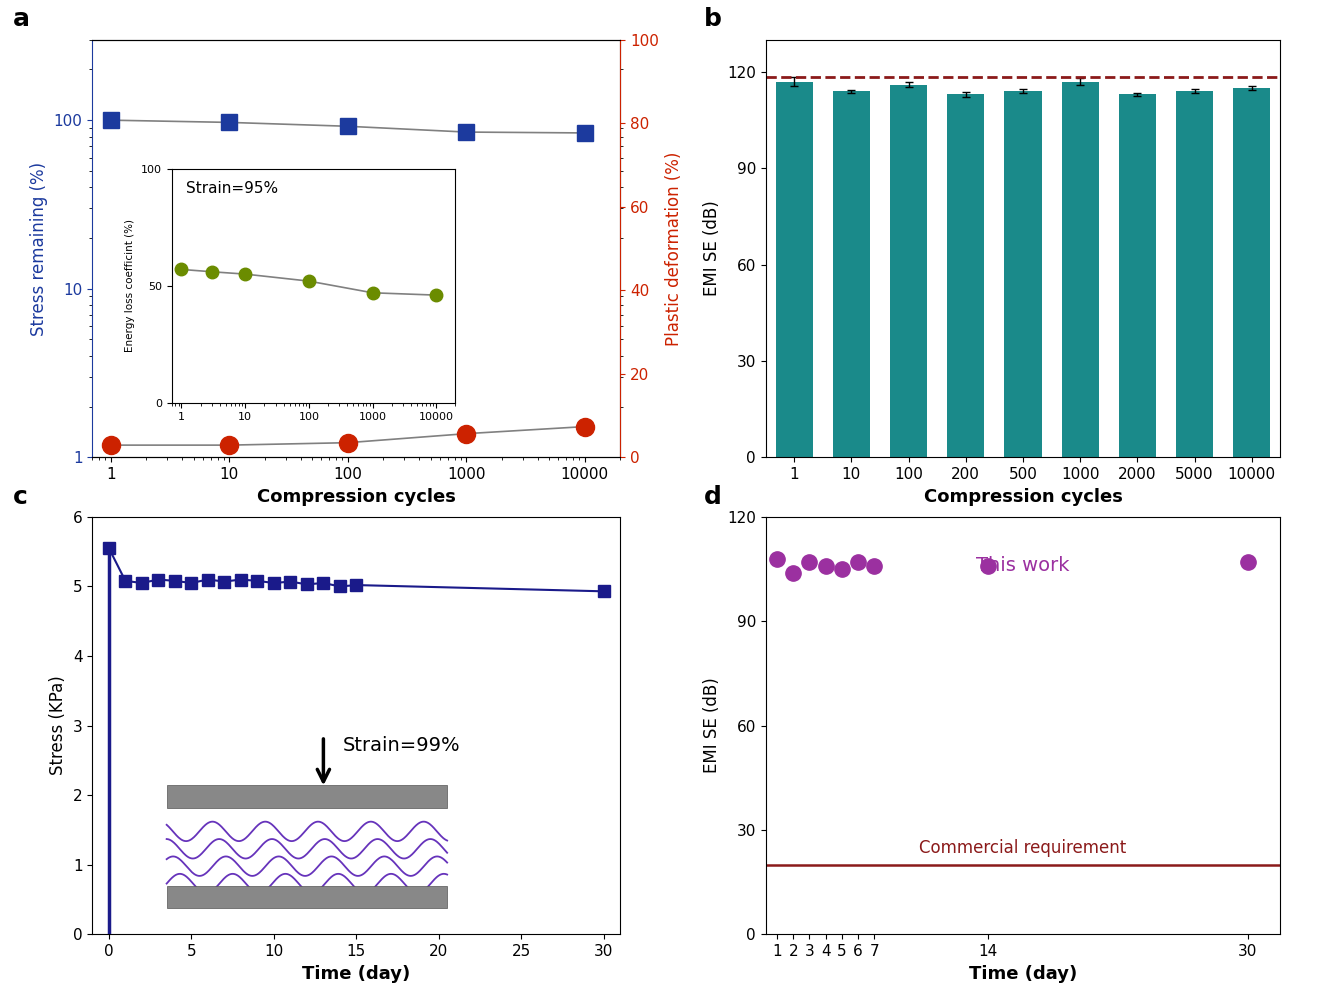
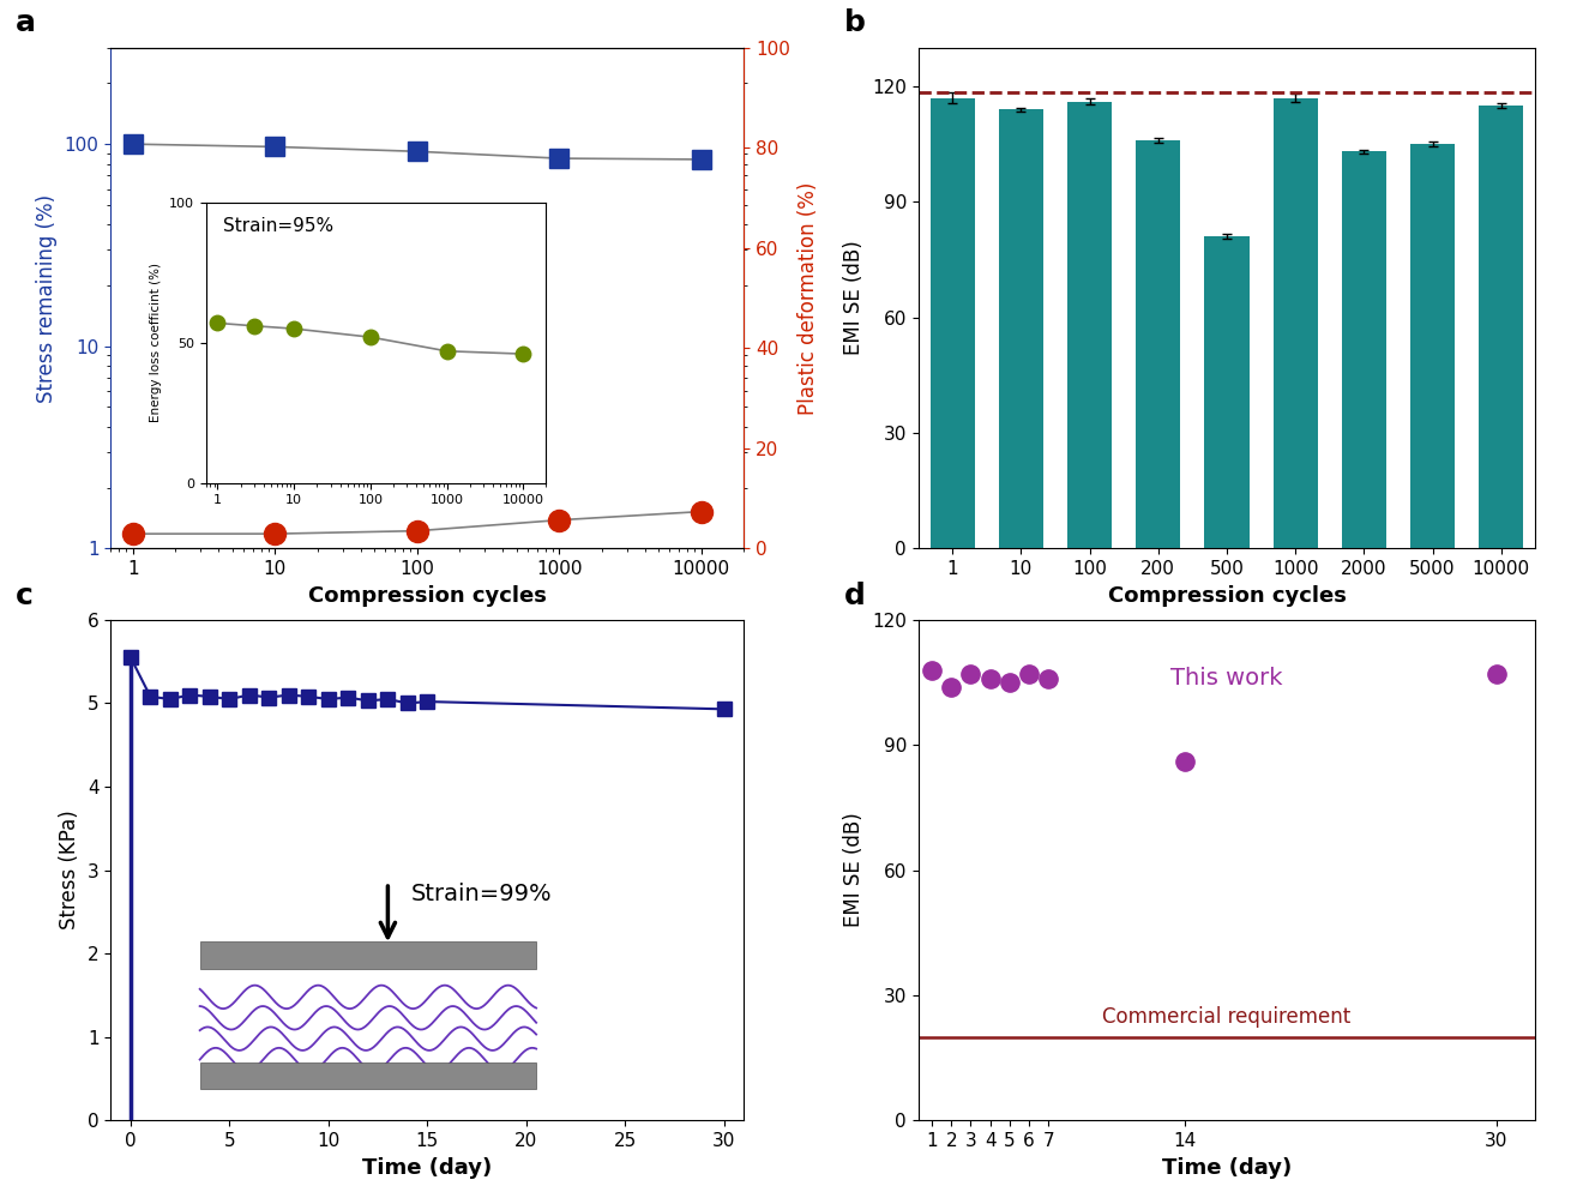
200: 113 -> 106
500: 114 -> 81
2000: 113 -> 103
5000: 114 -> 105
14: 106 -> 86
